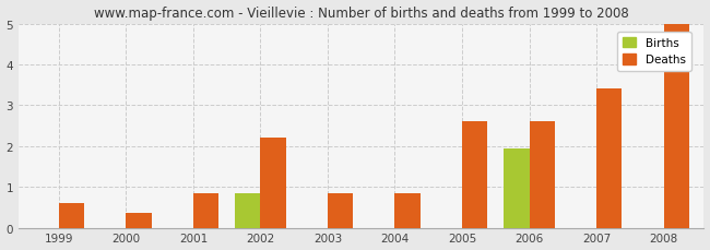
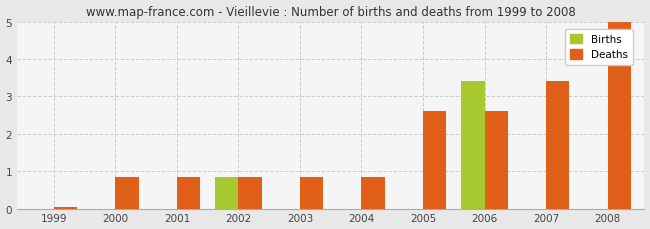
Deaths/1999: 0.60 -> 0.05
Deaths/2000: 0.35 -> 0.85
Deaths/2002: 2.20 -> 0.85
Births/2006: 1.95 -> 3.40
